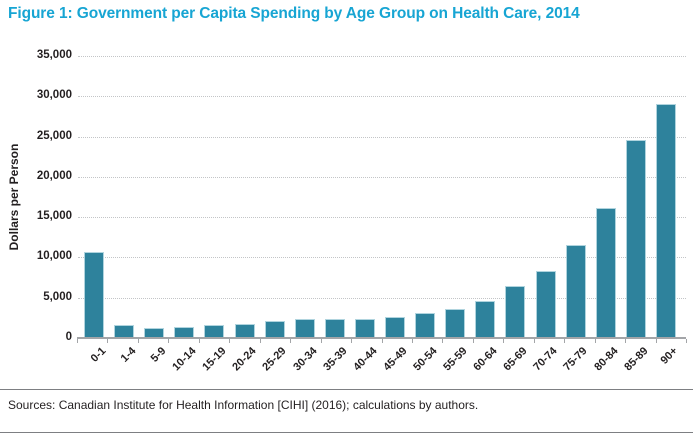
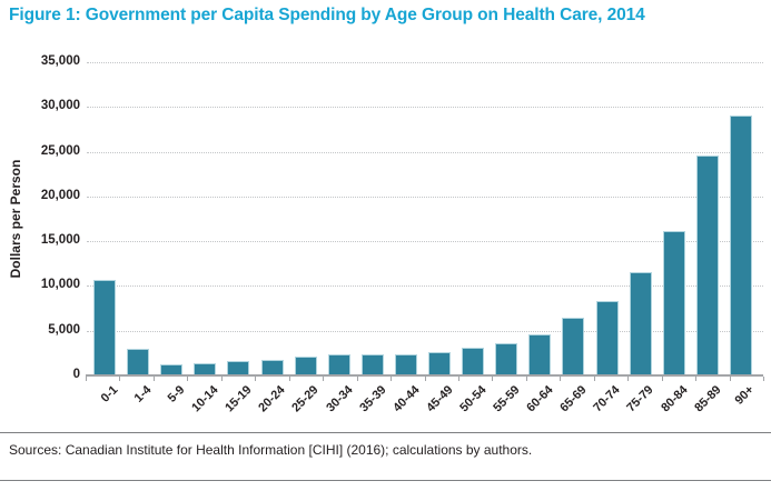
1-4: 2000 -> 3000
